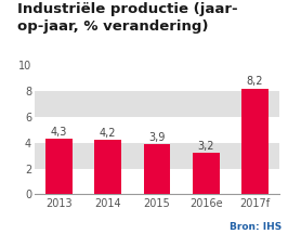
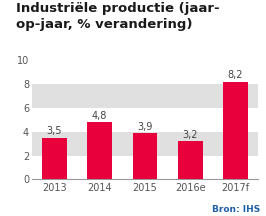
2013: 4,3 -> 3,5
2014: 4,2 -> 4,8
